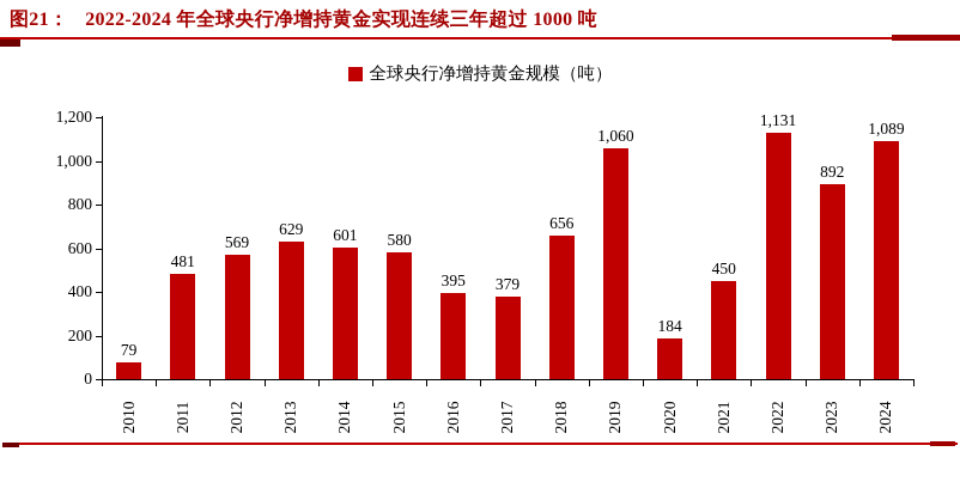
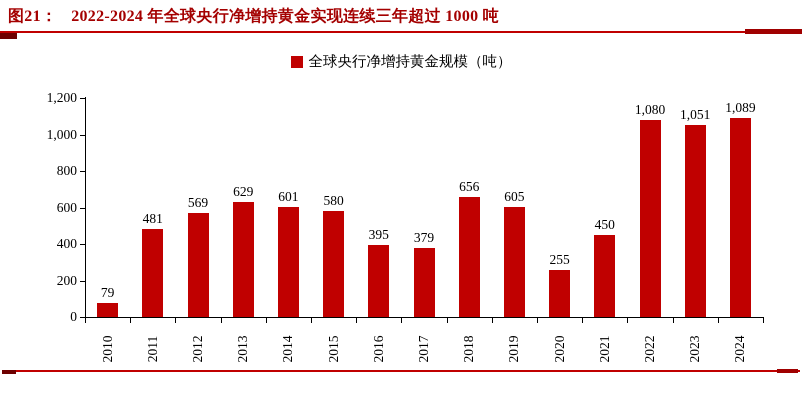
2019: 1,060 -> 605
2020: 184 -> 255
2022: 1,131 -> 1,080
2023: 892 -> 1,051
